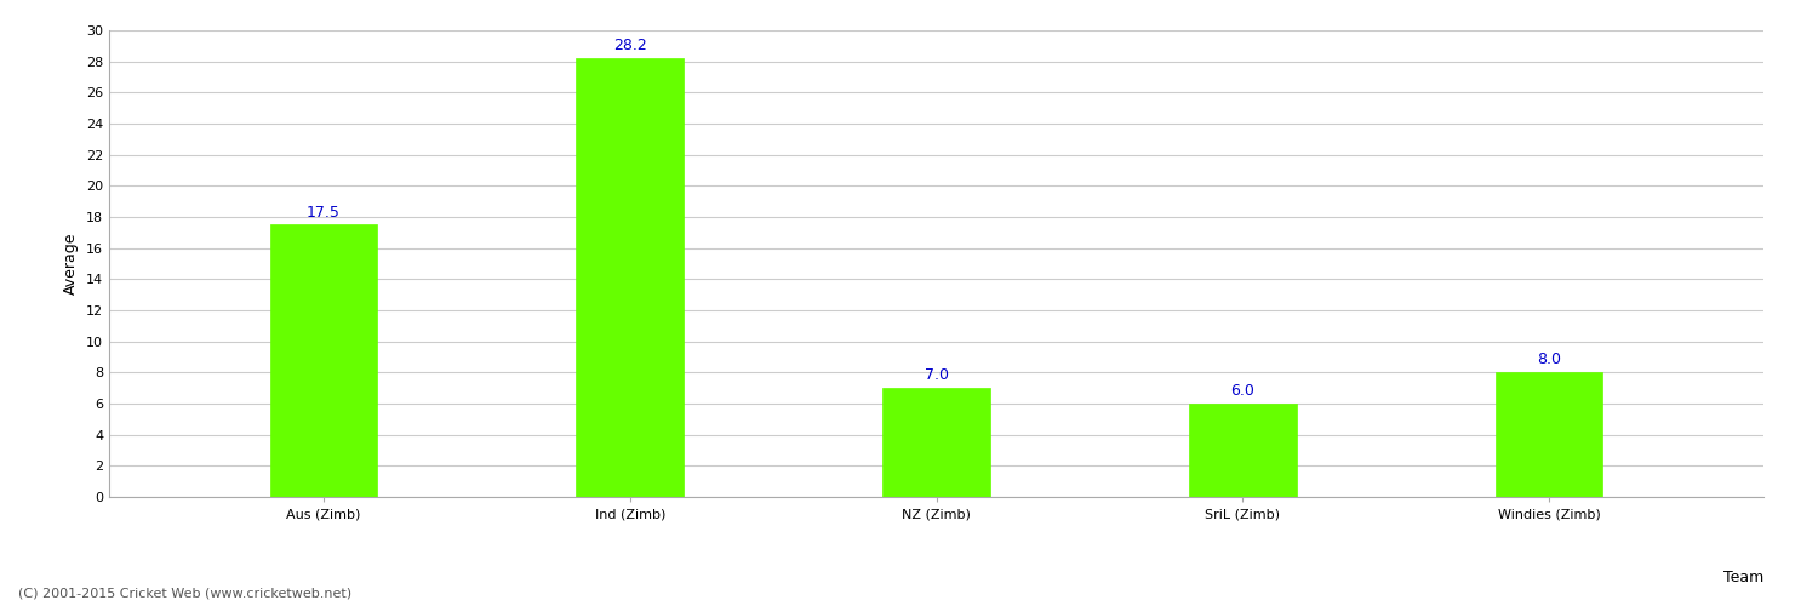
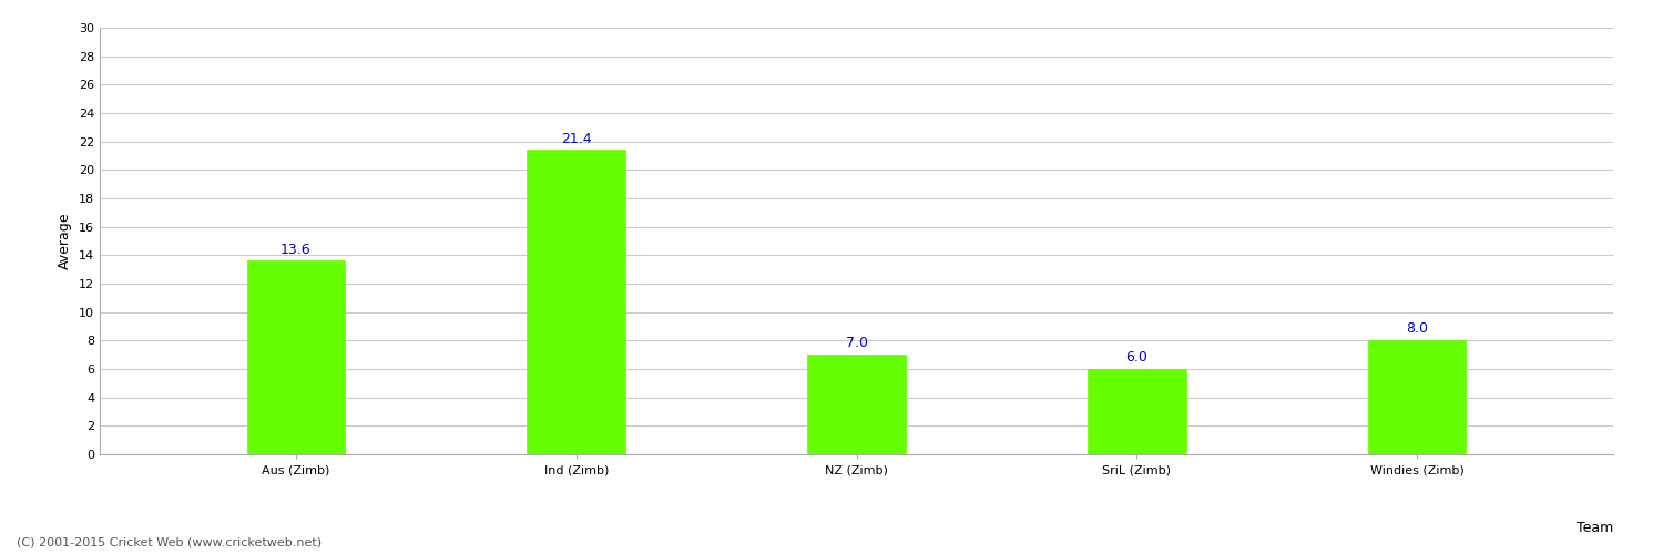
Aus (Zimb): 17.5 -> 13.6
Ind (Zimb): 28.2 -> 21.4
